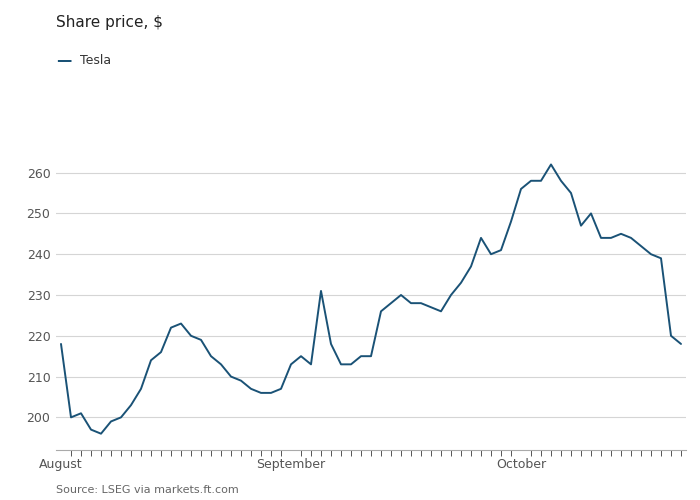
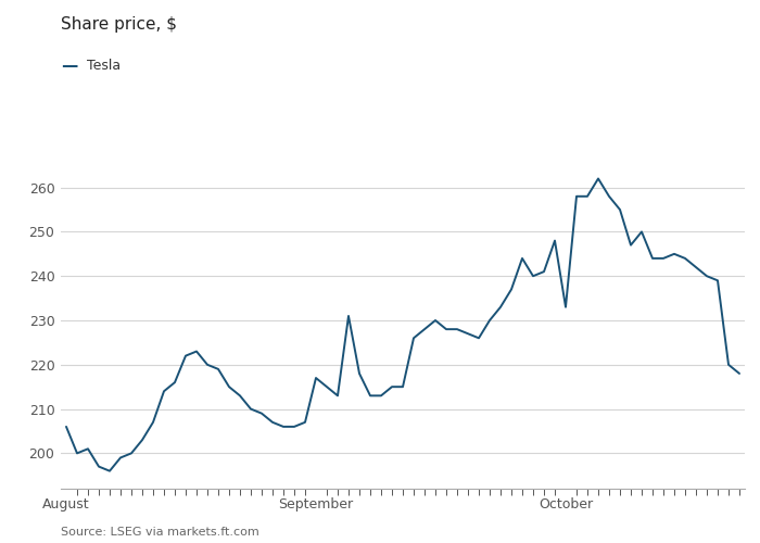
August: 218 -> 206
September: 213 -> 217
October: 256 -> 233
